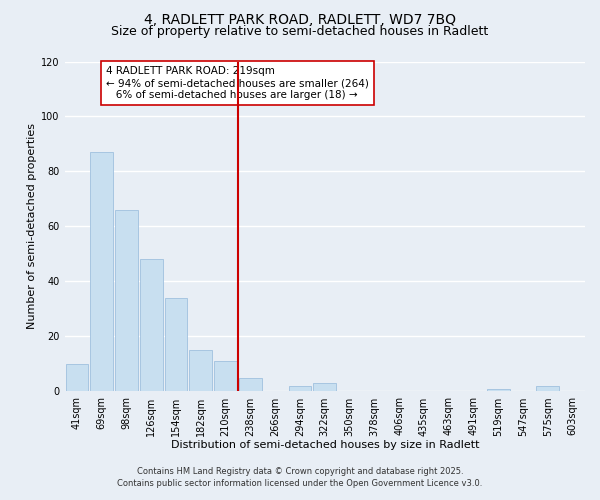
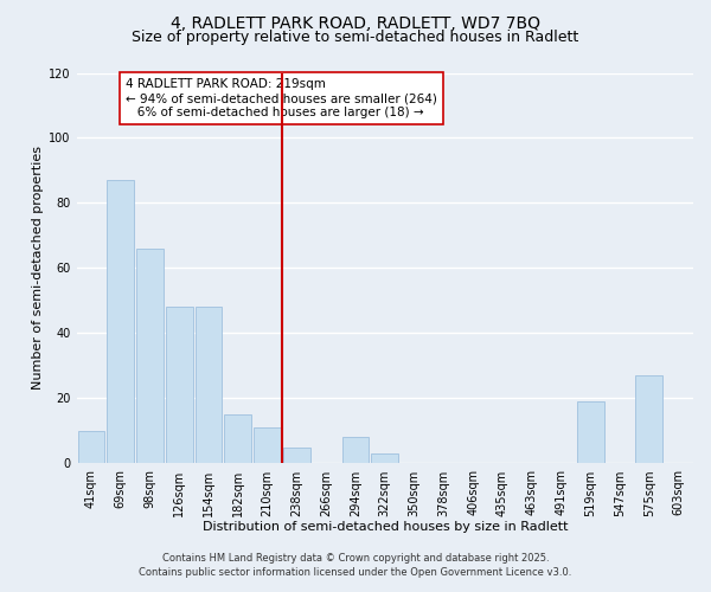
154sqm: 34 -> 48
294sqm: 2 -> 8
519sqm: 1 -> 19
575sqm: 2 -> 27
